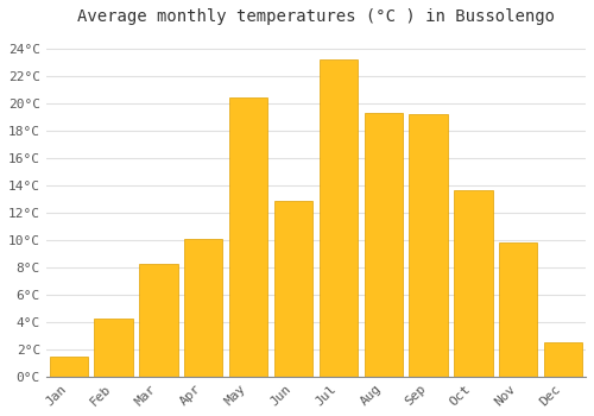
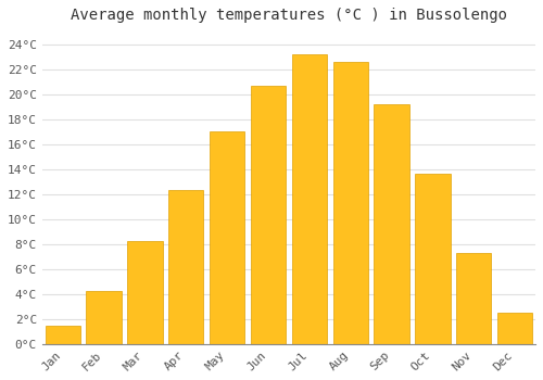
Apr: 10.1°C -> 12.3°C
May: 20.4°C -> 17.0°C
Jun: 12.8°C -> 20.7°C
Aug: 19.3°C -> 22.6°C
Nov: 9.8°C -> 7.3°C
